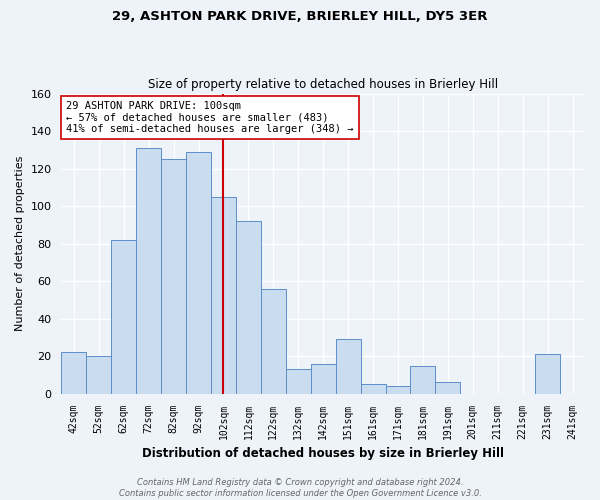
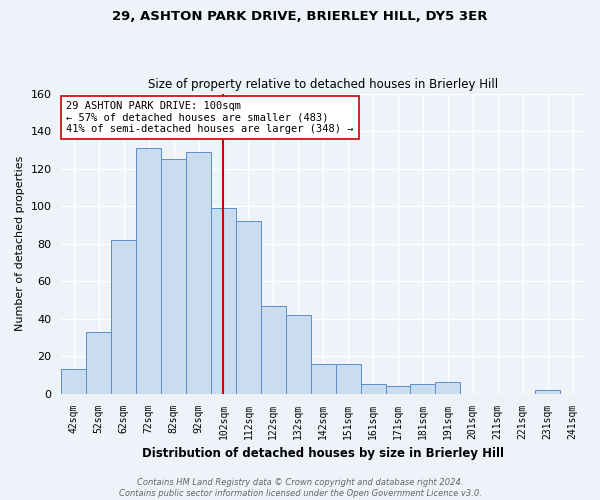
42sqm: 22 -> 13
52sqm: 20 -> 33
102sqm: 105 -> 99
122sqm: 56 -> 47
132sqm: 13 -> 42
151sqm: 29 -> 16
181sqm: 15 -> 5
231sqm: 21 -> 2
